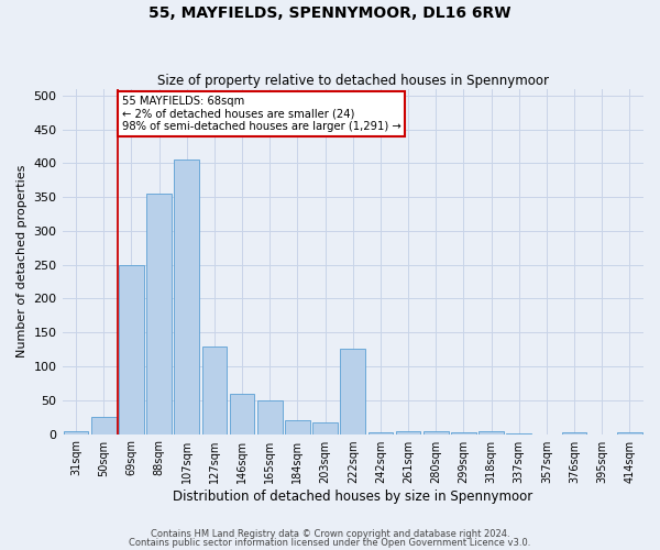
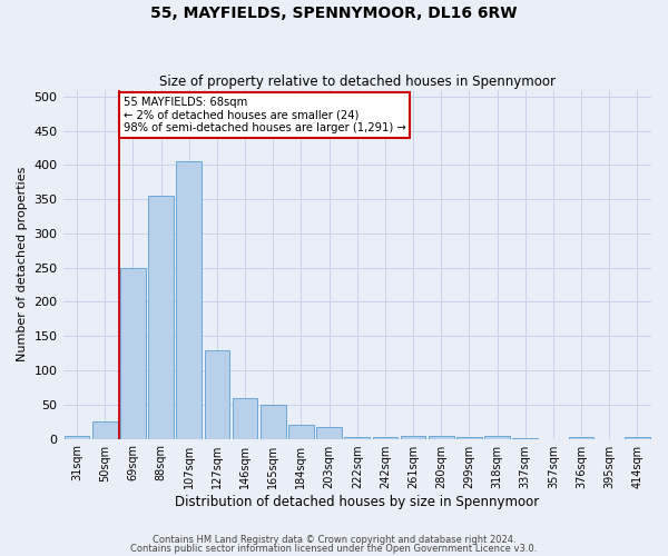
222sqm: 126 -> 3
